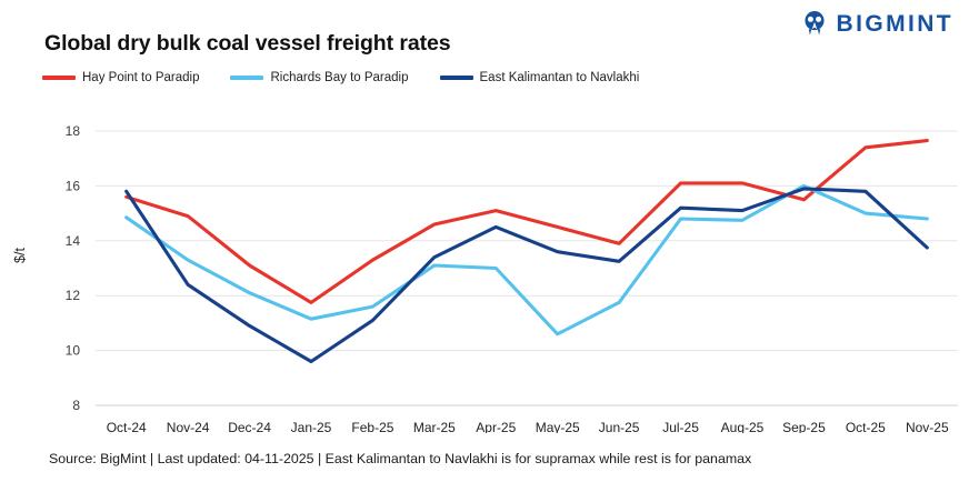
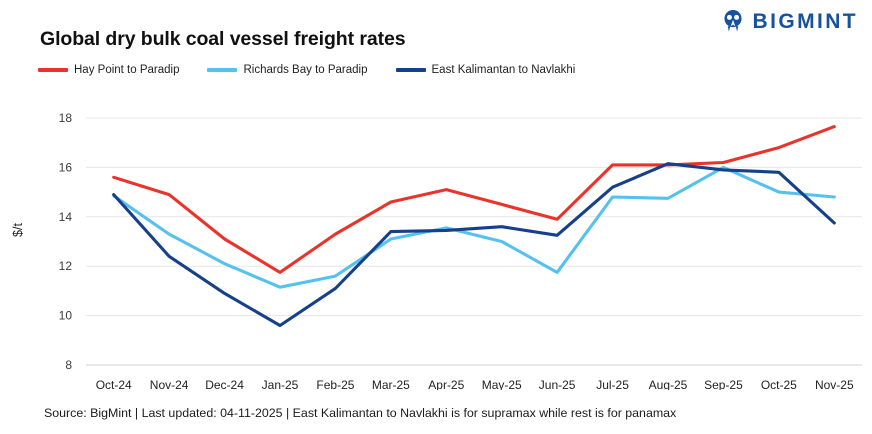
East Kalimantan to Navlakhi/Oct-24: 15.8 -> 14.9
Richards Bay to Paradip/Apr-25: 13.0 -> 13.6
East Kalimantan to Navlakhi/Apr-25: 14.5 -> 13.4
Richards Bay to Paradip/May-25: 10.6 -> 13.0
East Kalimantan to Navlakhi/Aug-25: 15.1 -> 16.1
Hay Point to Paradip/Sep-25: 15.5 -> 16.2
Hay Point to Paradip/Oct-25: 17.4 -> 16.8
